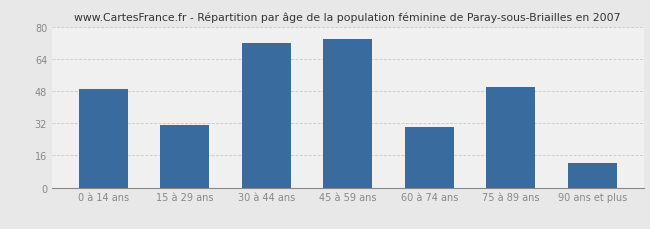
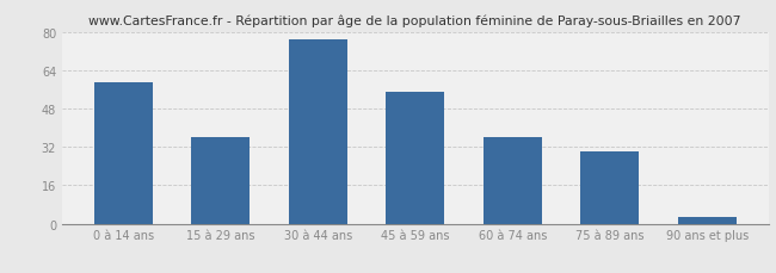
0 à 14 ans: 49 -> 59
15 à 29 ans: 31 -> 36
30 à 44 ans: 72 -> 77
45 à 59 ans: 74 -> 55
60 à 74 ans: 30 -> 36
75 à 89 ans: 50 -> 30
90 ans et plus: 12 -> 3
